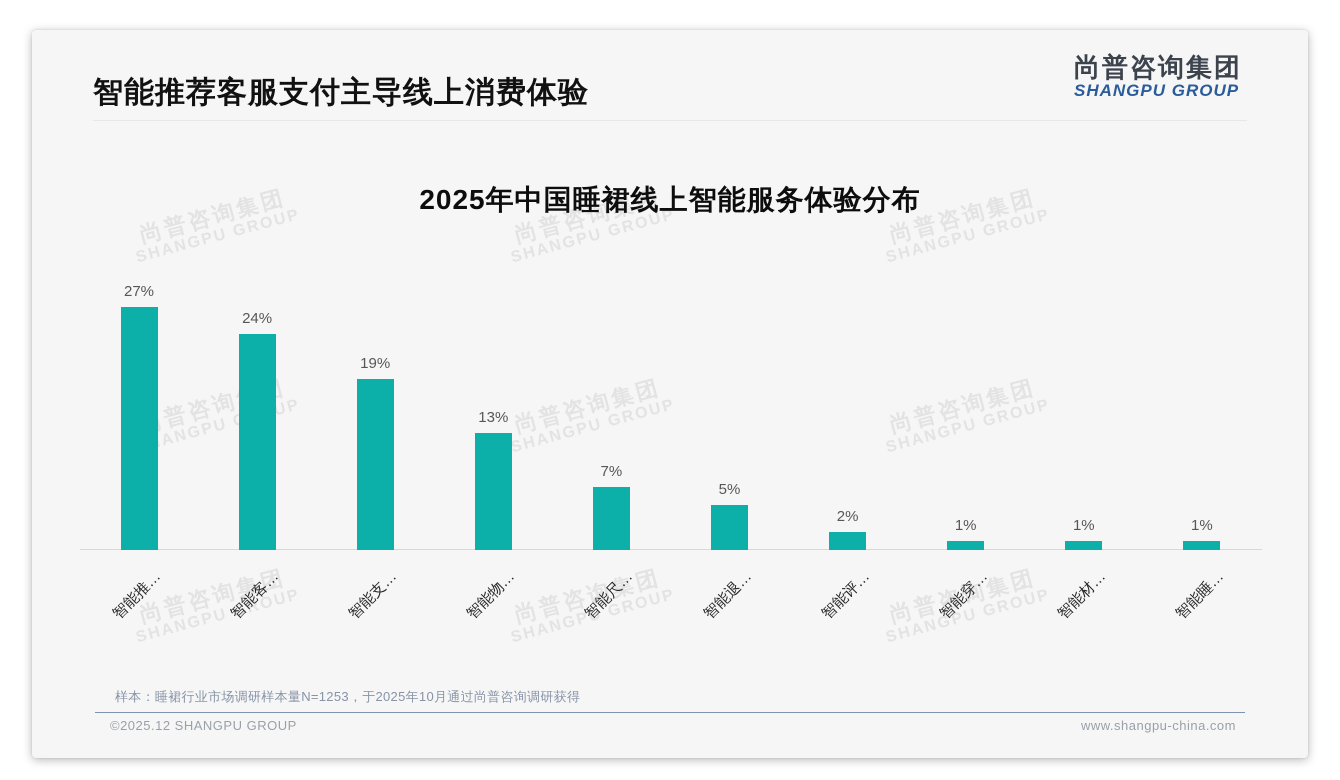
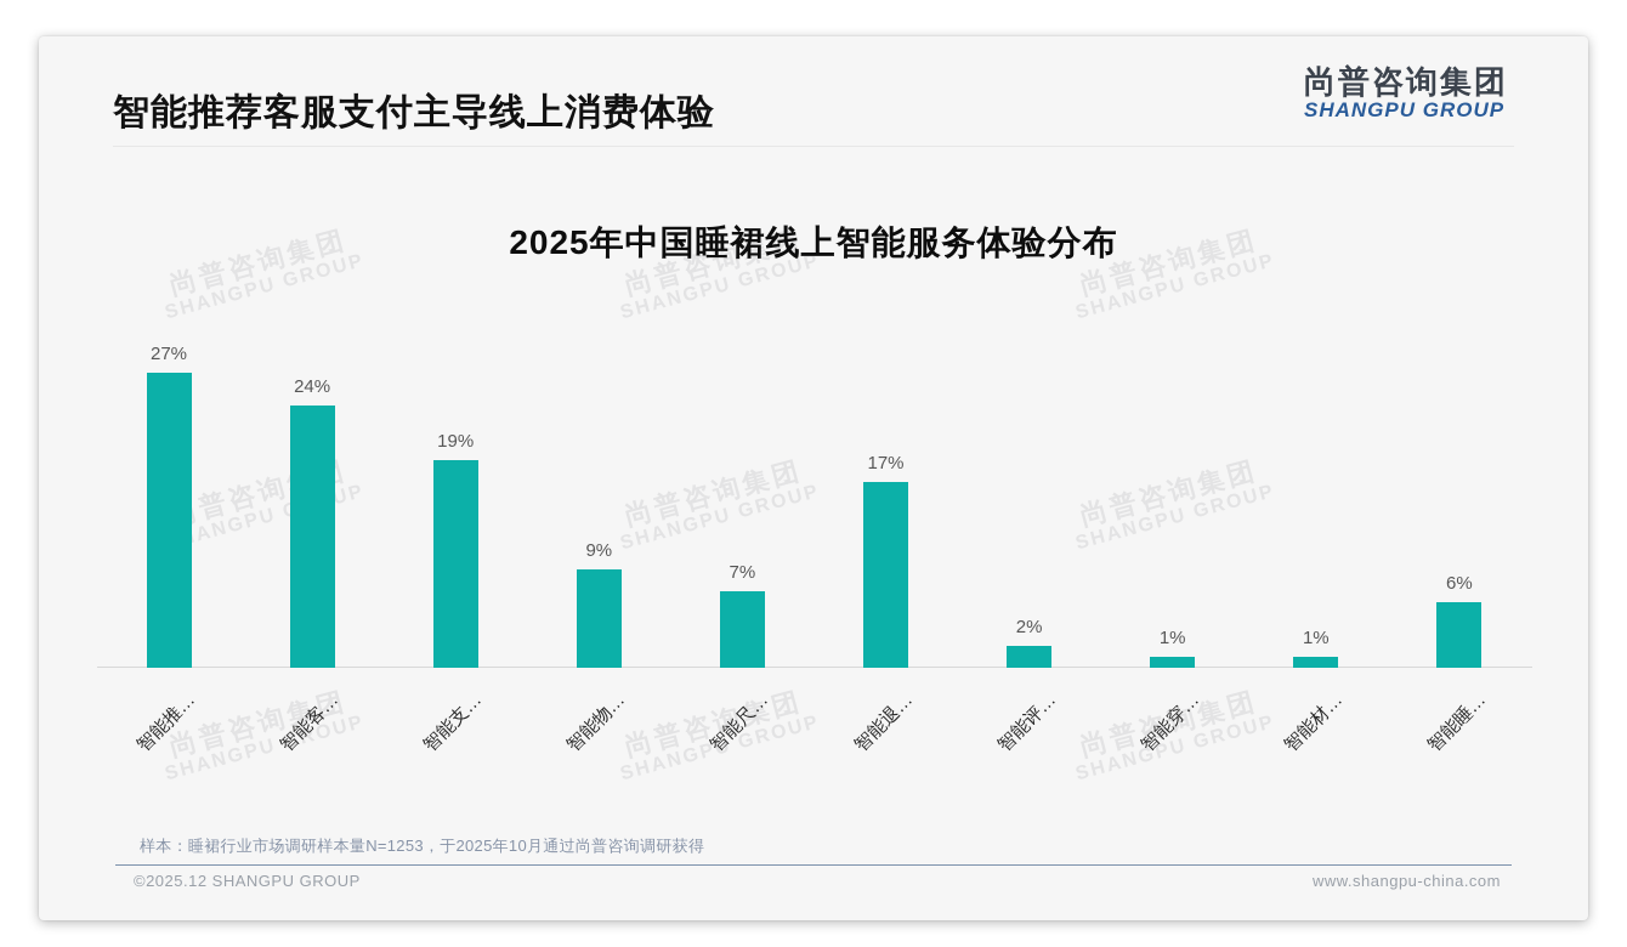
智能物…: 13% -> 9%
智能退…: 5% -> 17%
智能睡…: 1% -> 6%
